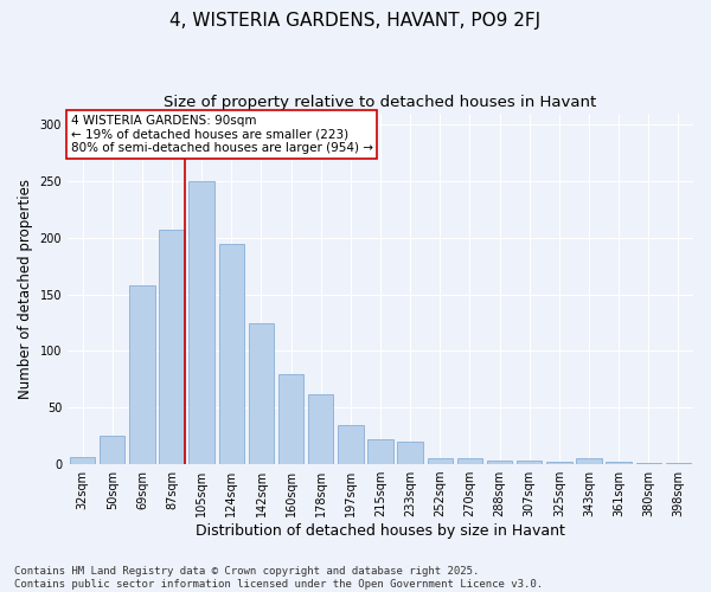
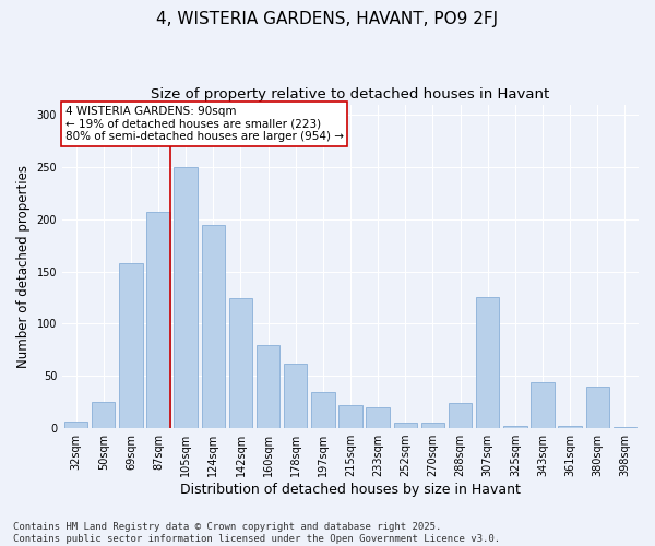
288sqm: 3 -> 24
307sqm: 3 -> 126
343sqm: 5 -> 44
380sqm: 1 -> 40
